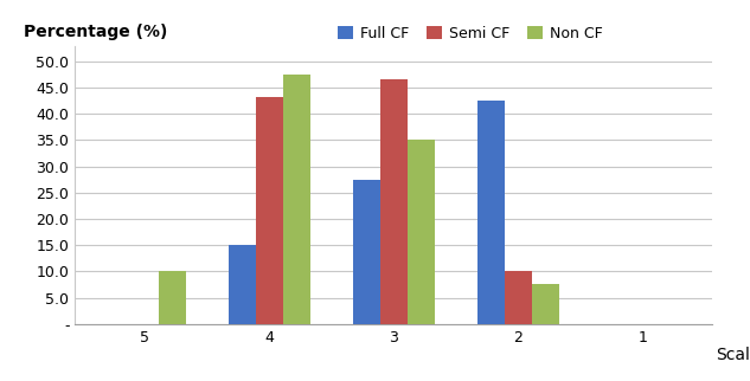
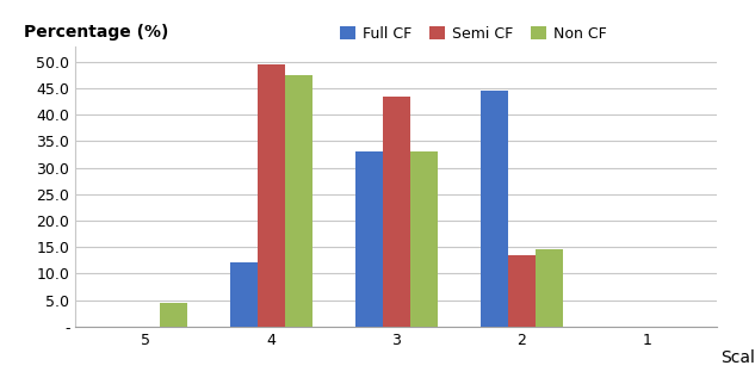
Non CF/5: 10.0 -> 4.5
Full CF/4: 15.0 -> 12.0
Semi CF/4: 43.3 -> 49.5
Full CF/3: 27.5 -> 33.0
Semi CF/3: 46.7 -> 43.5
Non CF/3: 35.0 -> 33.0
Full CF/2: 42.5 -> 44.5
Semi CF/2: 10.0 -> 13.5
Non CF/2: 7.5 -> 14.5
